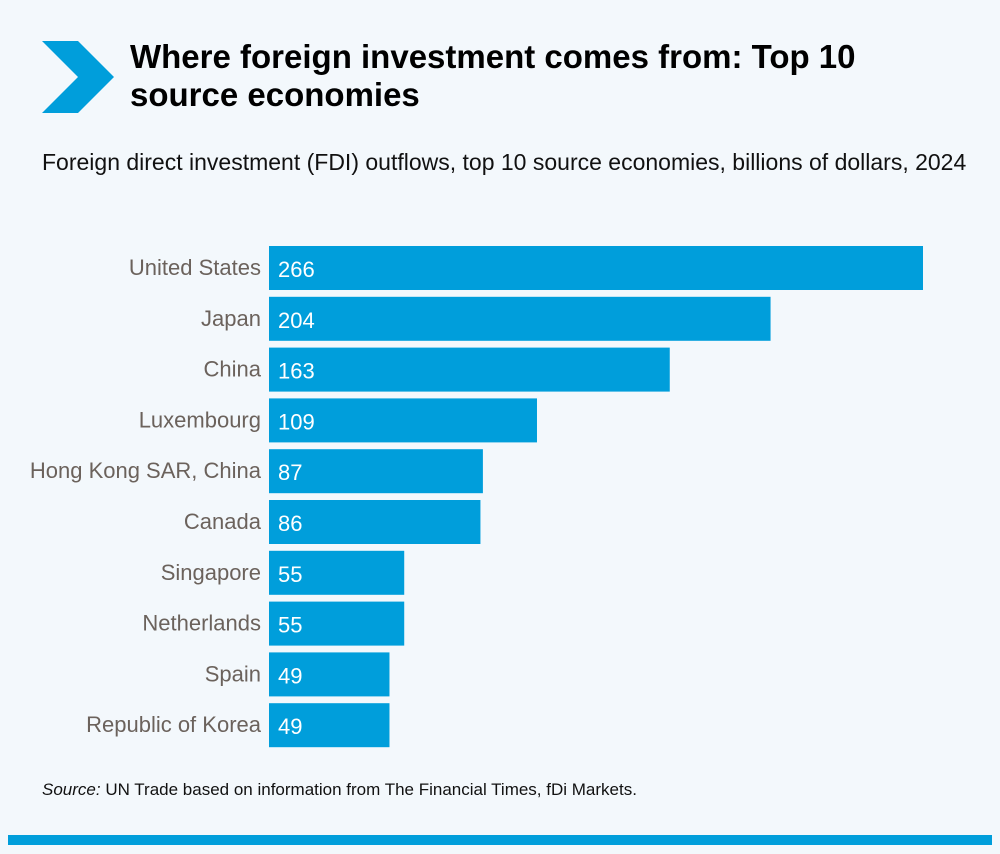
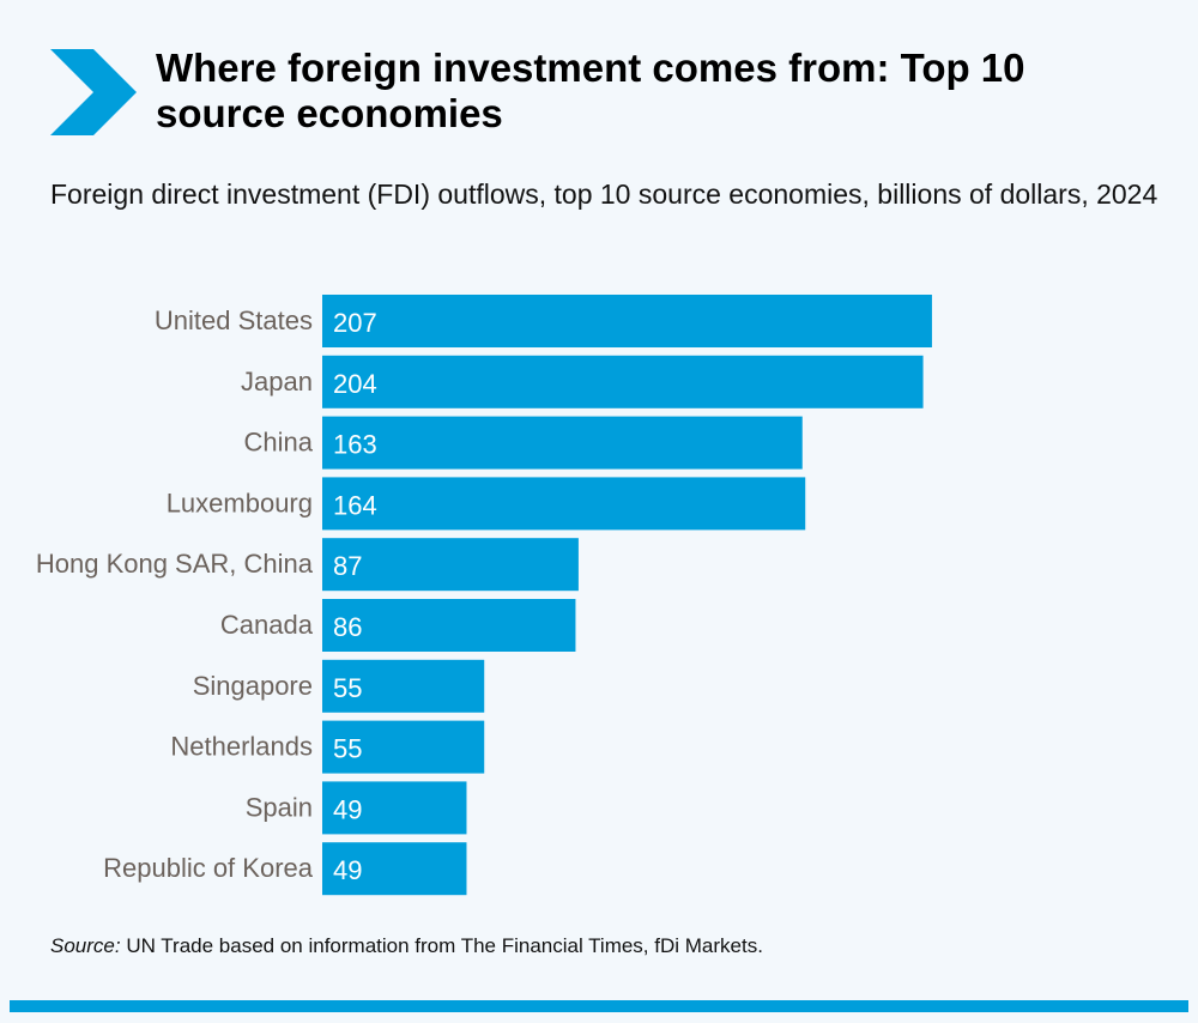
United States: 266 -> 207
Luxembourg: 109 -> 164
